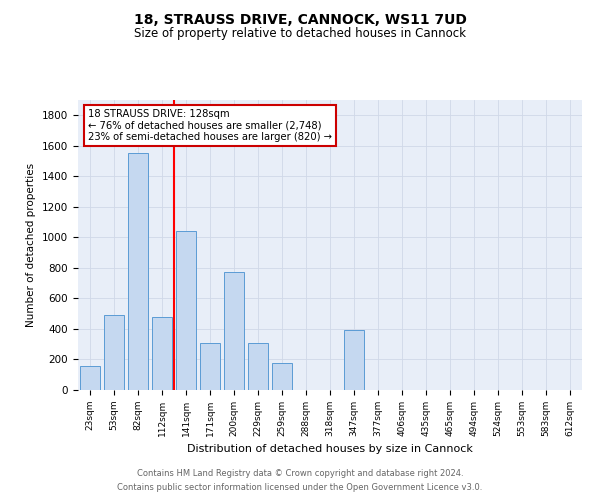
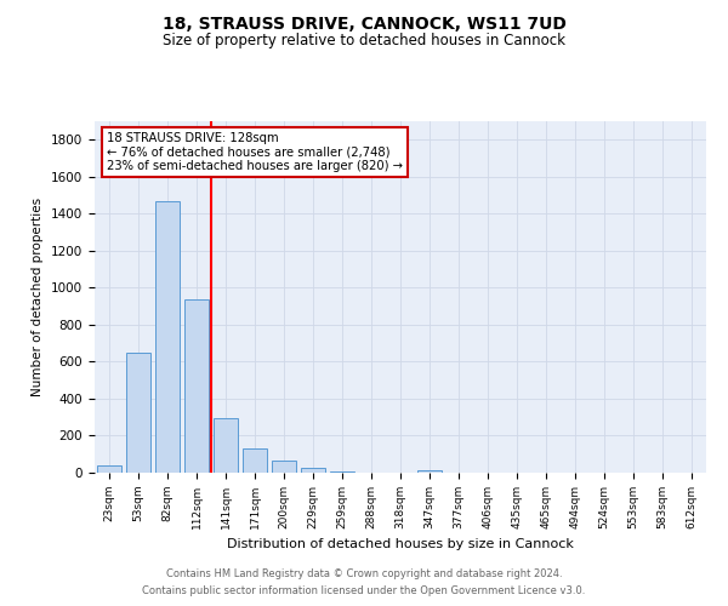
23sqm: 160 -> 40
53sqm: 490 -> 650
82sqm: 1550 -> 1470
112sqm: 480 -> 940
141sqm: 1040 -> 300
171sqm: 310 -> 130
200sqm: 770 -> 60
229sqm: 310 -> 20
259sqm: 180 -> 0
347sqm: 390 -> 20
